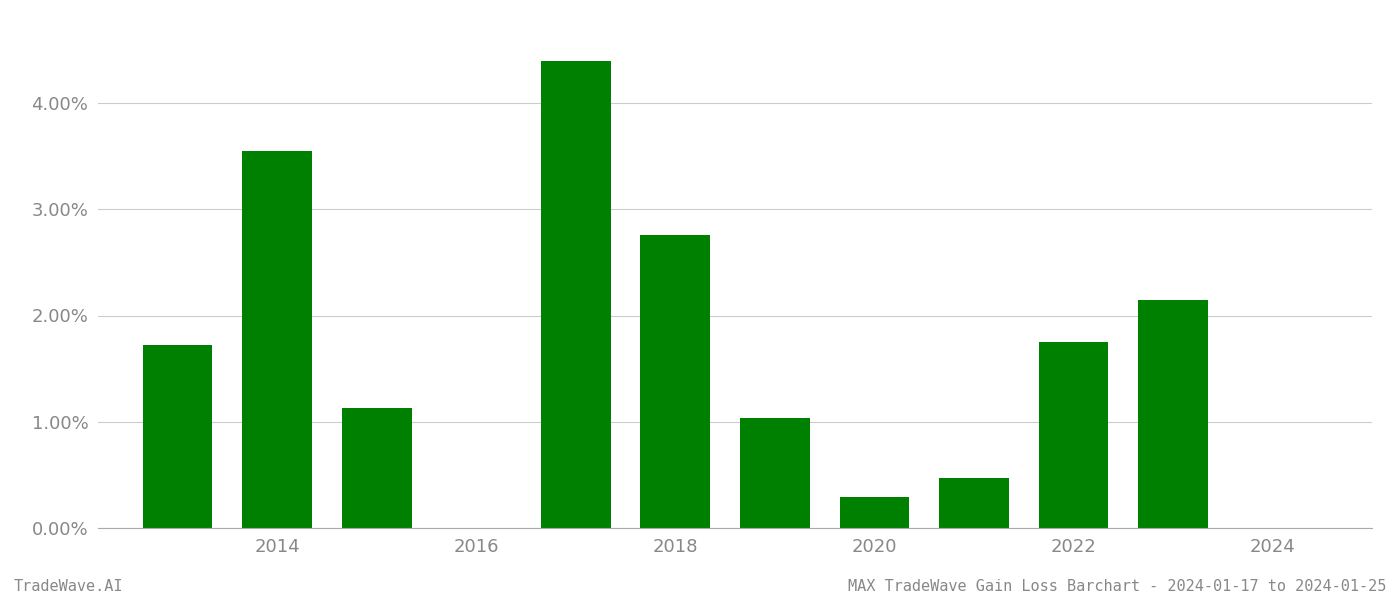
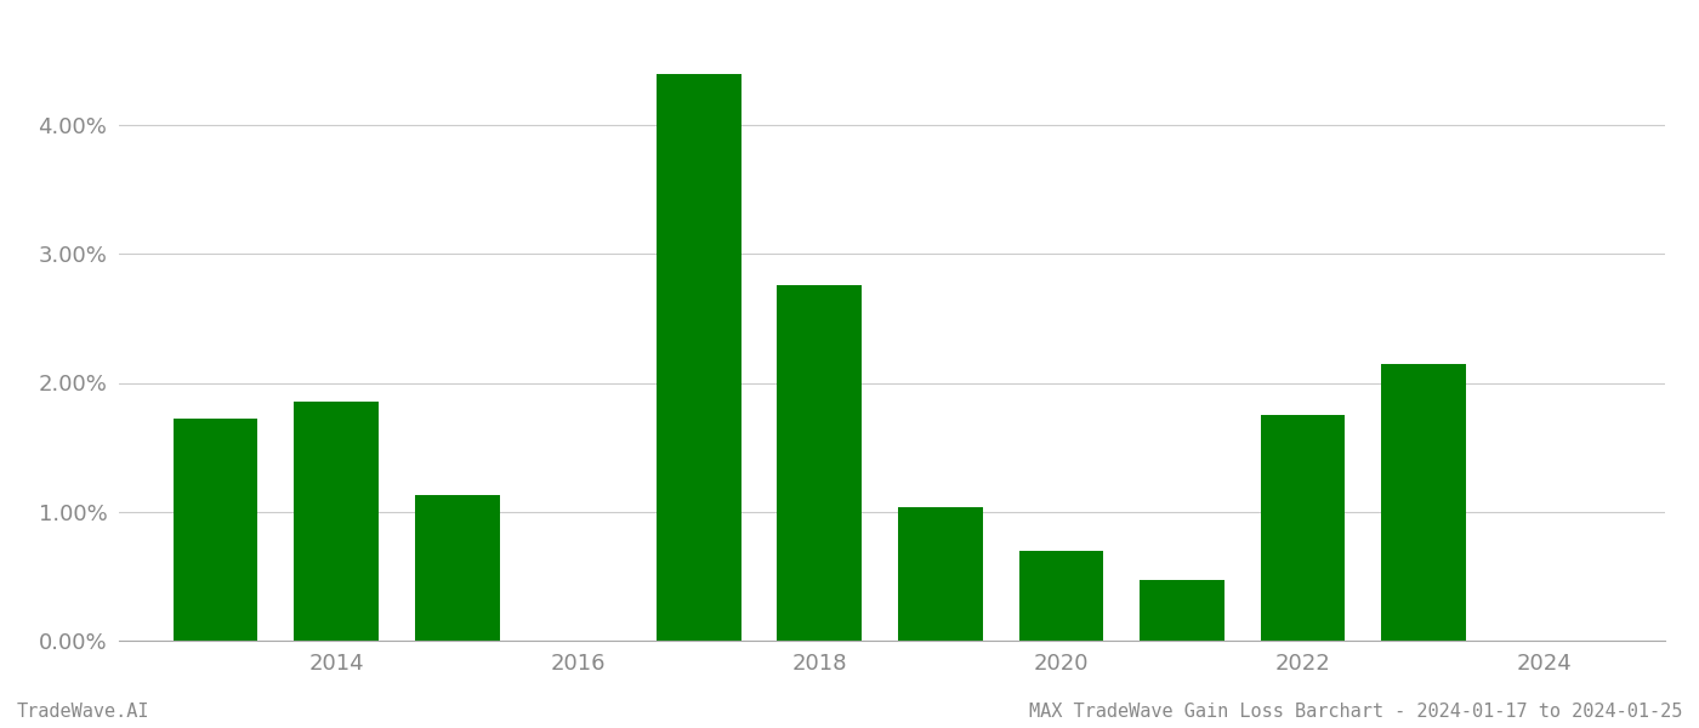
2014: 3.55% -> 1.85%
2020: 0.29% -> 0.70%
